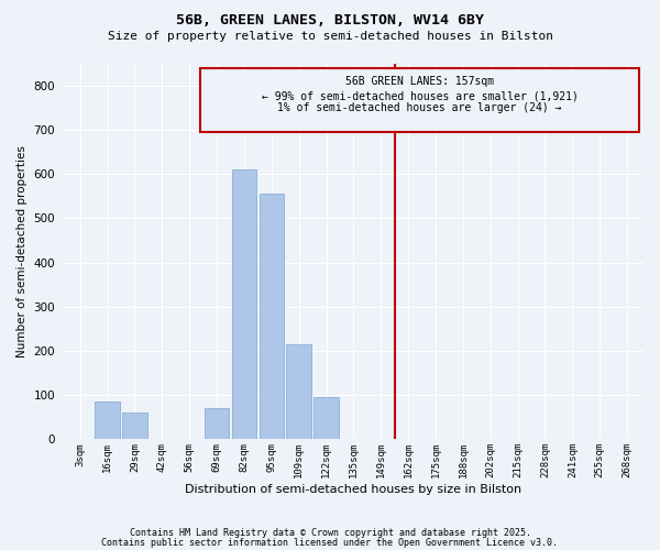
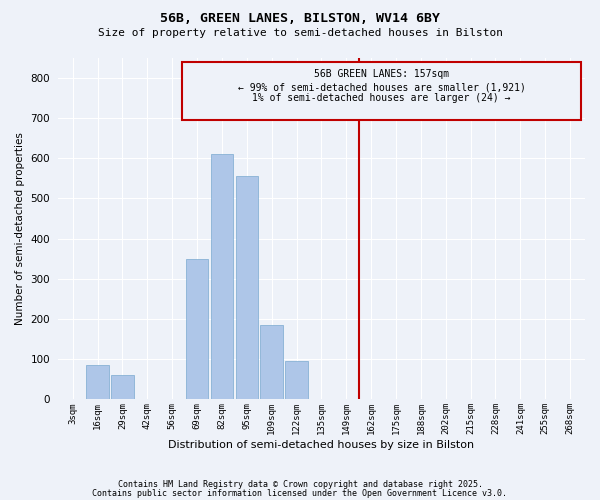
69sqm: 70 -> 350
109sqm: 215 -> 185
